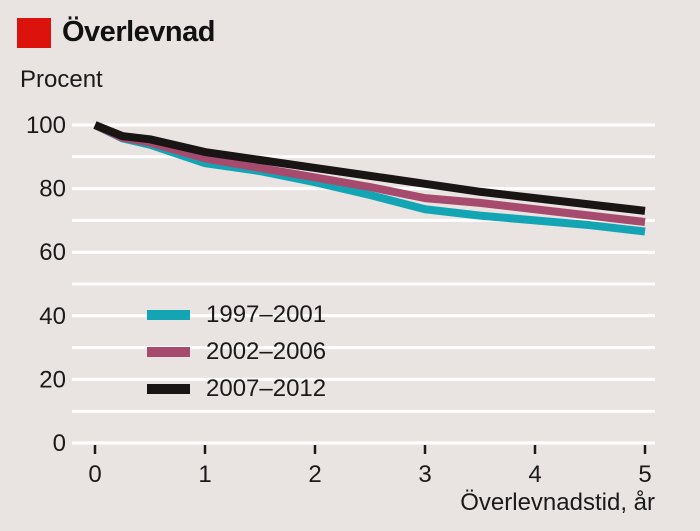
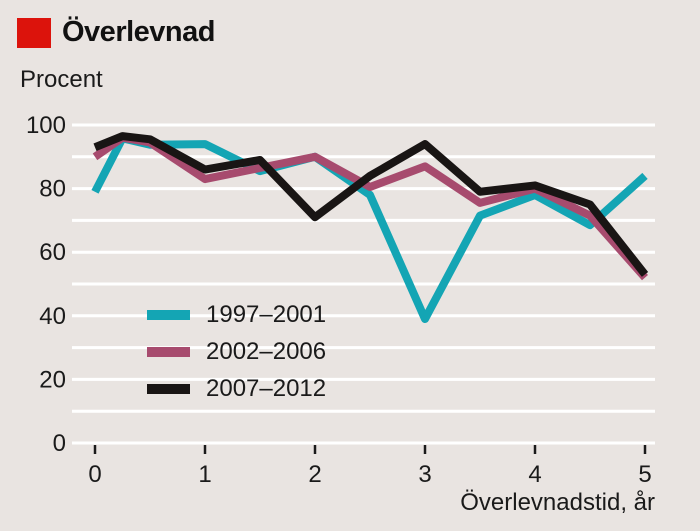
1997–2001/0: 100 -> 79
2002–2006/0: 100 -> 90
2007–2012/0: 100 -> 93
1997–2001/1: 88 -> 94
2002–2006/1: 90 -> 83
2007–2012/1: 92 -> 86
1997–2001/2: 82 -> 90
2002–2006/2: 84 -> 90
2007–2012/2: 86 -> 71
1997–2001/3: 74 -> 39
2002–2006/3: 77 -> 87
2007–2012/3: 82 -> 94
1997–2001/4: 70 -> 78
2002–2006/4: 74 -> 80
2007–2012/4: 77 -> 81
1997–2001/5: 66 -> 84
2002–2006/5: 70 -> 52
2007–2012/5: 73 -> 53
